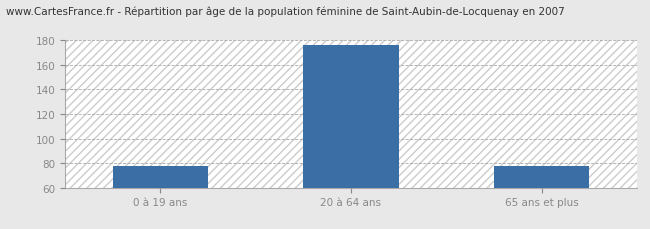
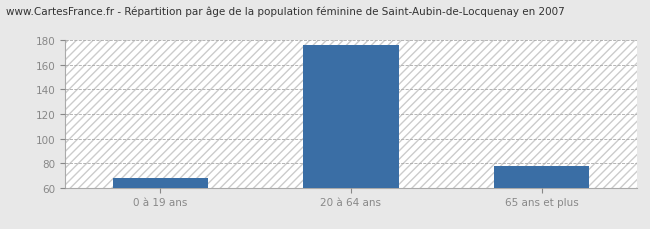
0 à 19 ans: 78 -> 68
